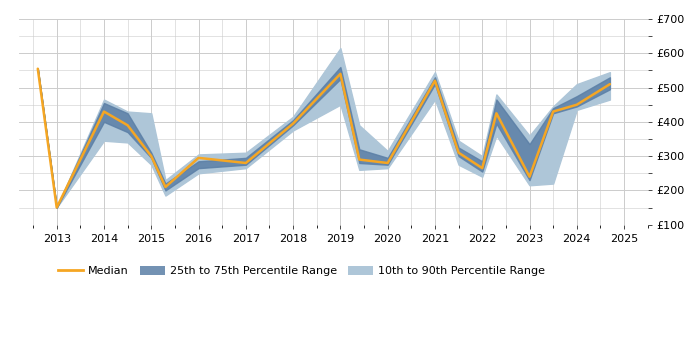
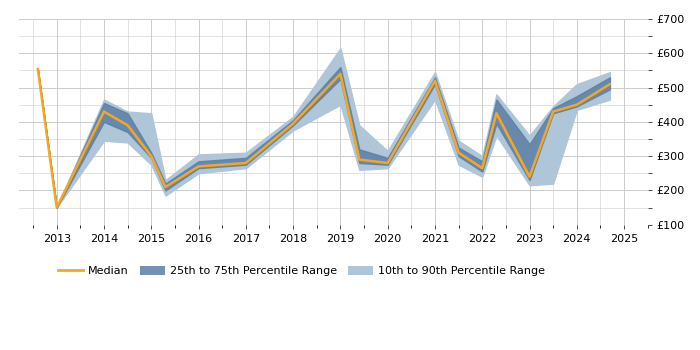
Median/2016: £295 -> £270
